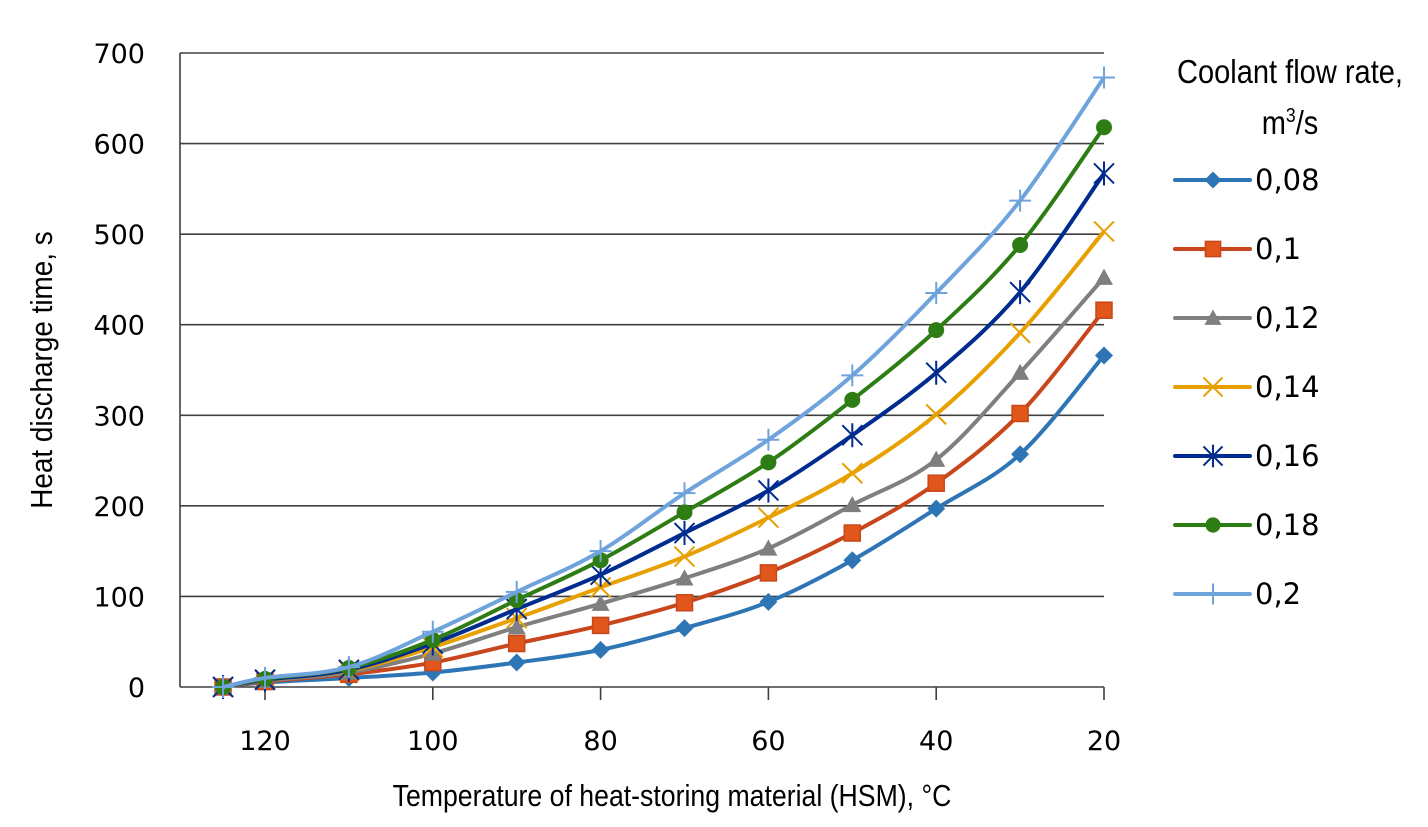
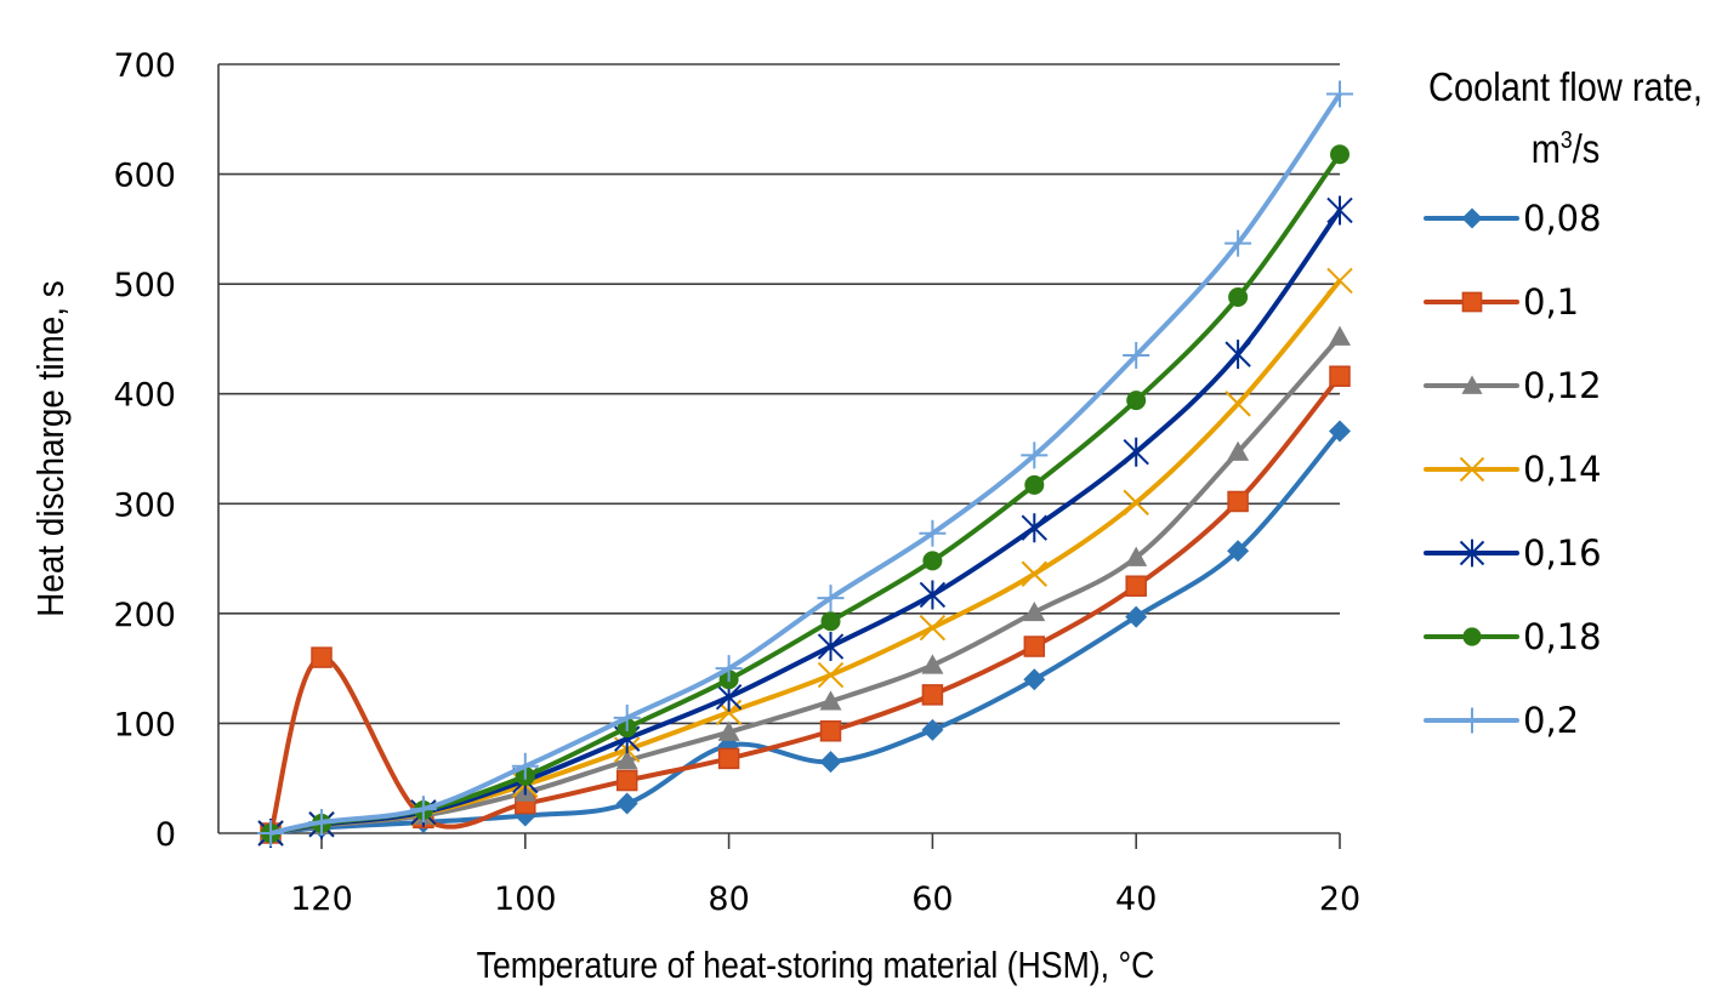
0,1/120: 10 -> 160
0,08/80: 40 -> 80
